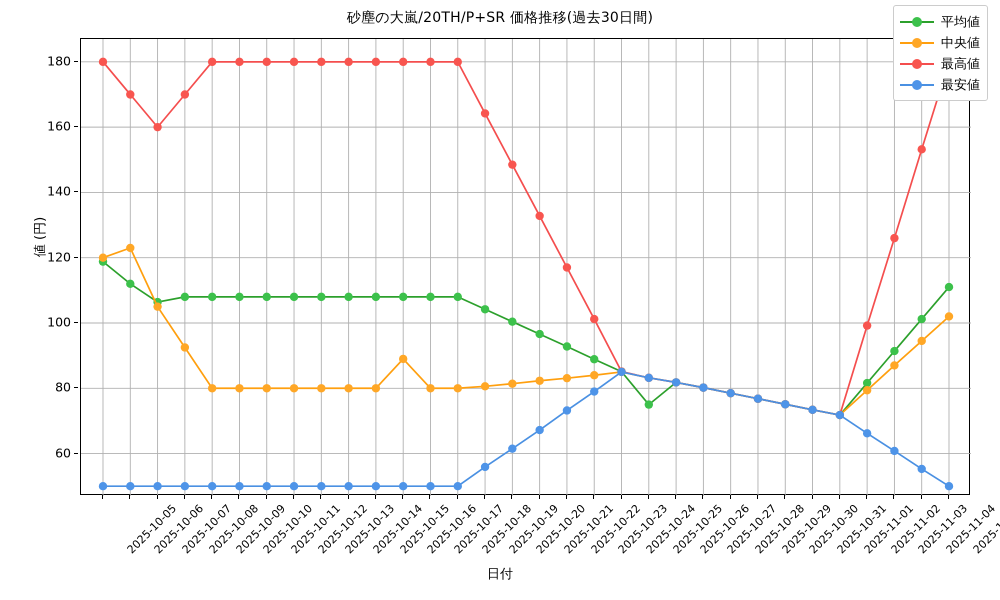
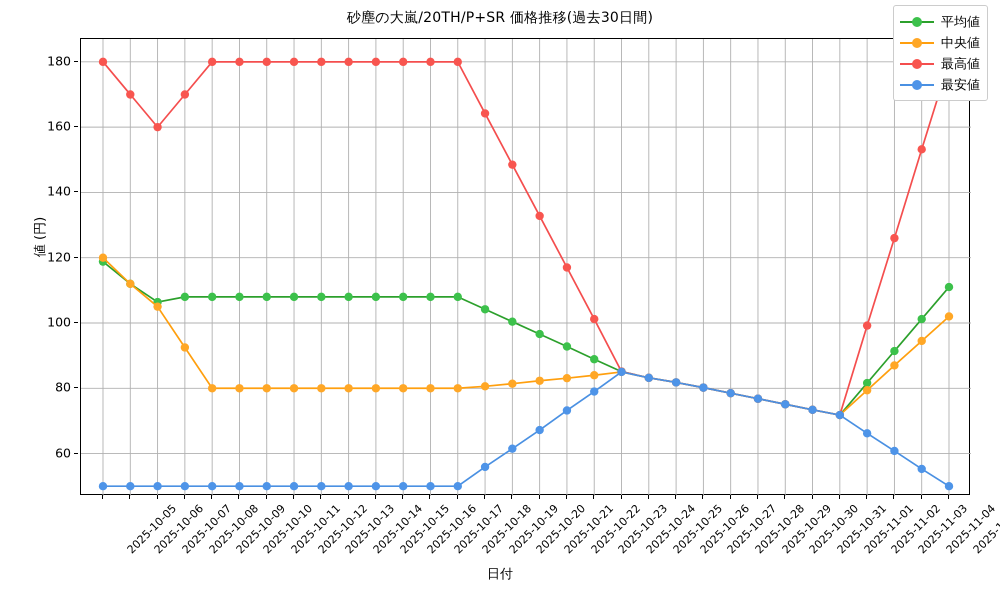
中央値/2025-10-06: 123 -> 112
中央値/2025-10-16: 89 -> 80
平均値/2025-10-25: 75 -> 83
